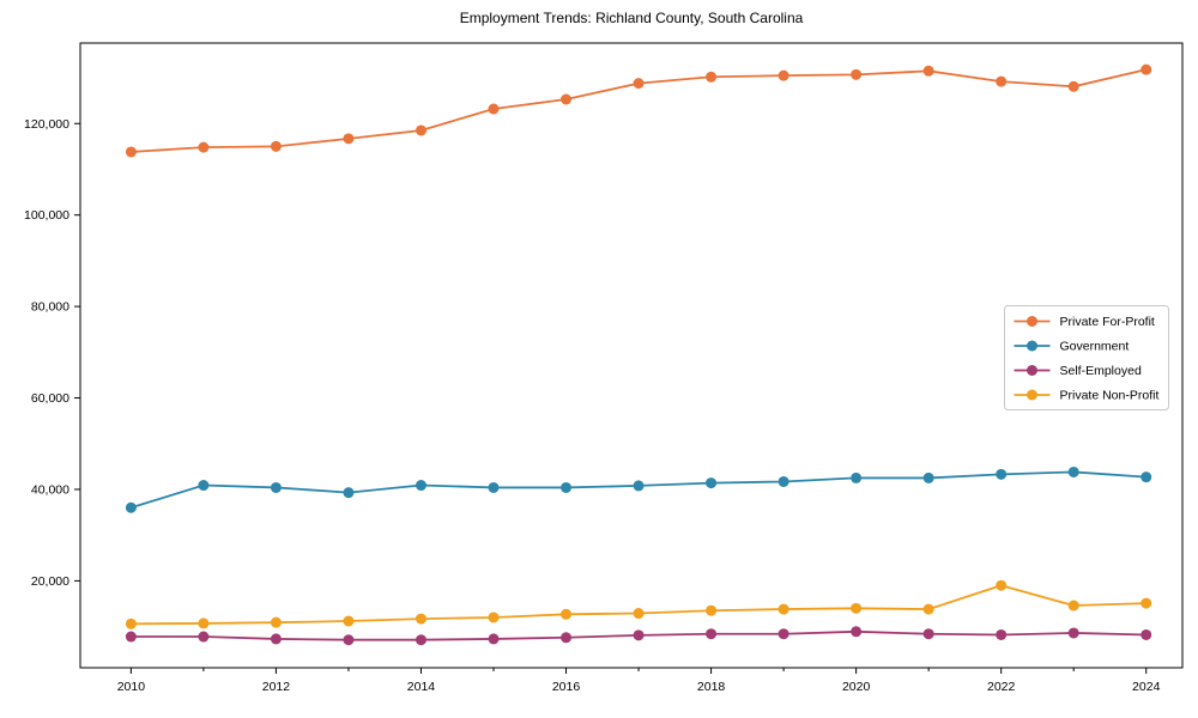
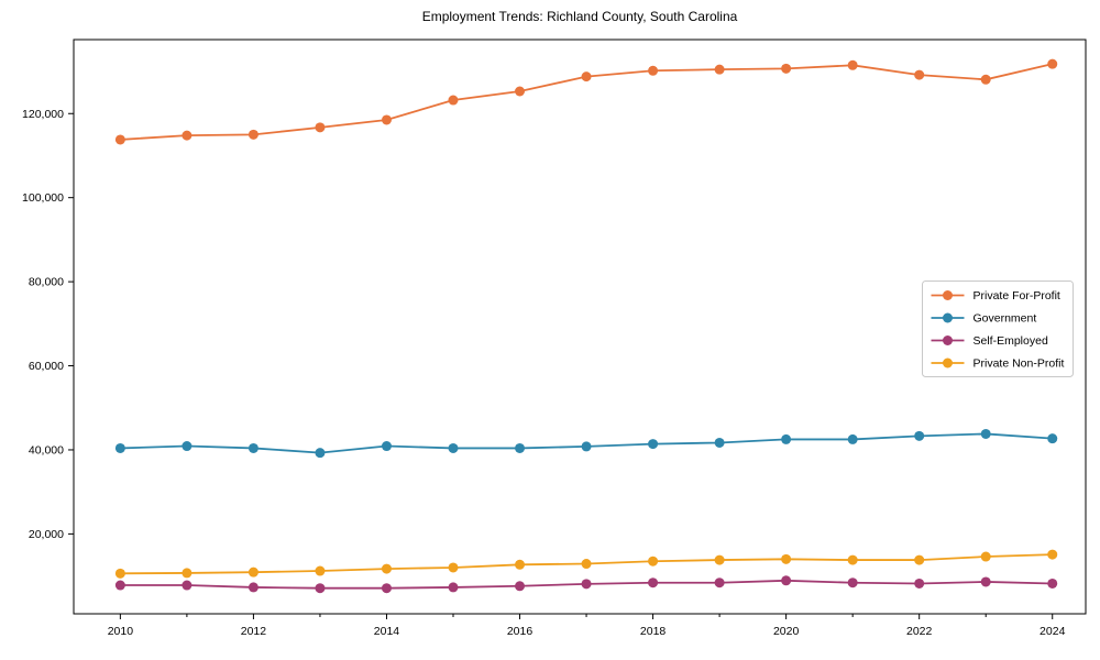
Government/2010: 36000 -> 40000
Private Non-Profit/2022: 19000 -> 14000
